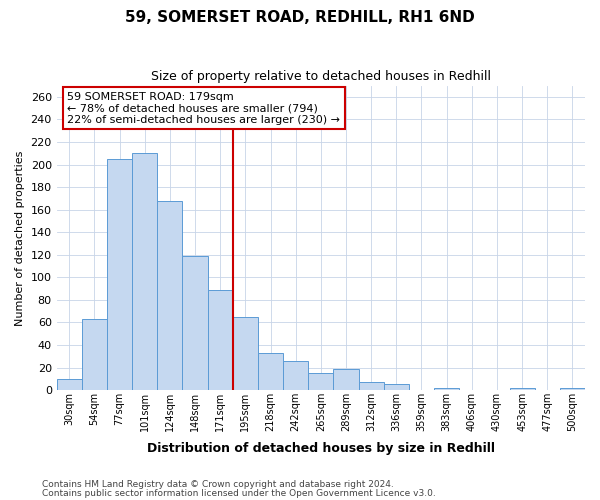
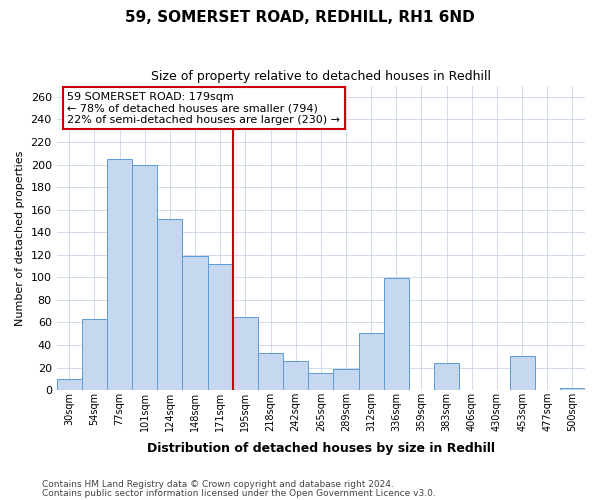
101sqm: 210 -> 200
124sqm: 168 -> 152
171sqm: 89 -> 112
312sqm: 7 -> 51
336sqm: 5 -> 99
383sqm: 2 -> 24
453sqm: 2 -> 30
